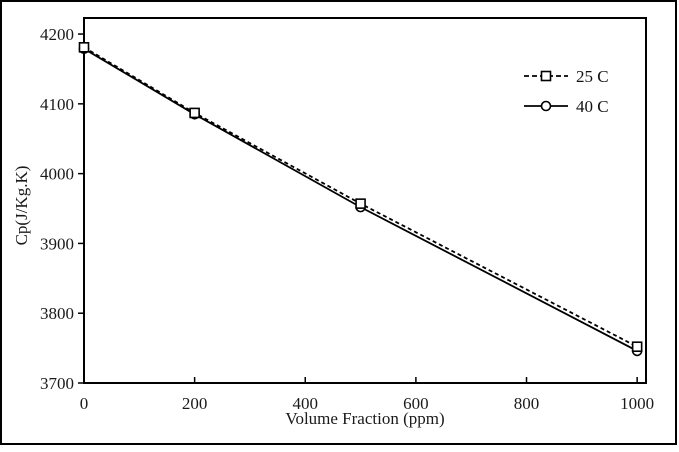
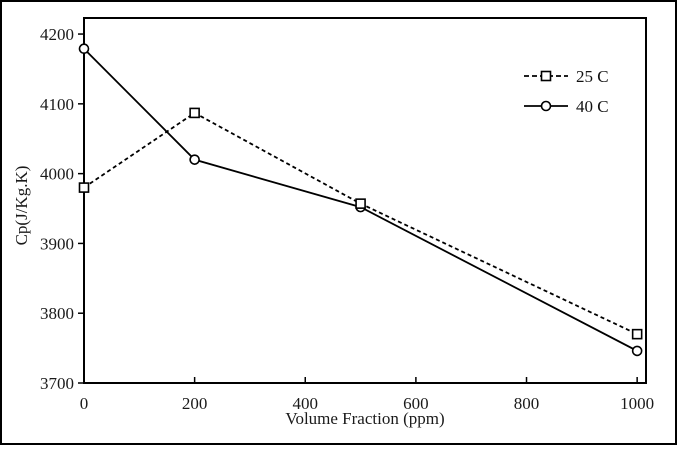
25 C/0: 4180 -> 3980
40 C/200: 4080 -> 4020
25 C/1000: 3750 -> 3770
